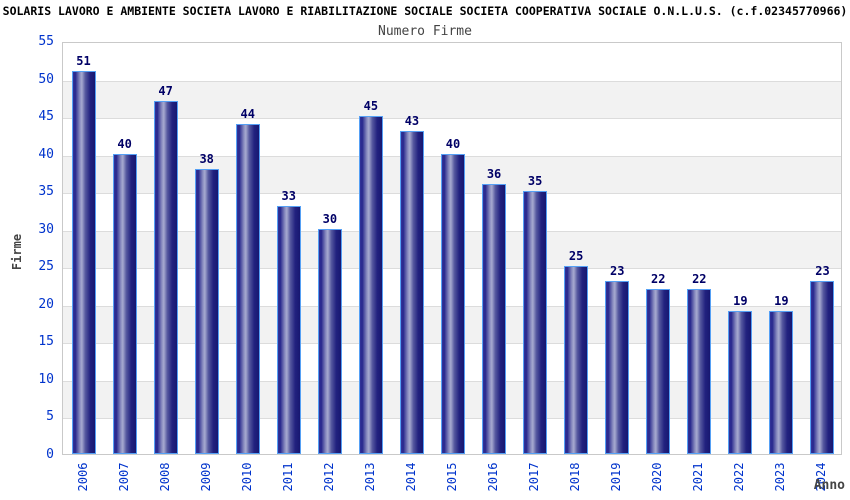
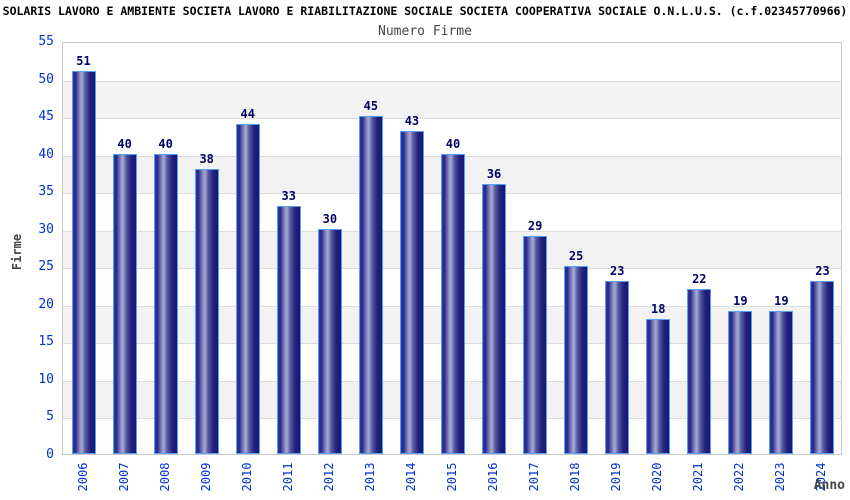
2008: 47 -> 40
2017: 35 -> 29
2020: 22 -> 18
